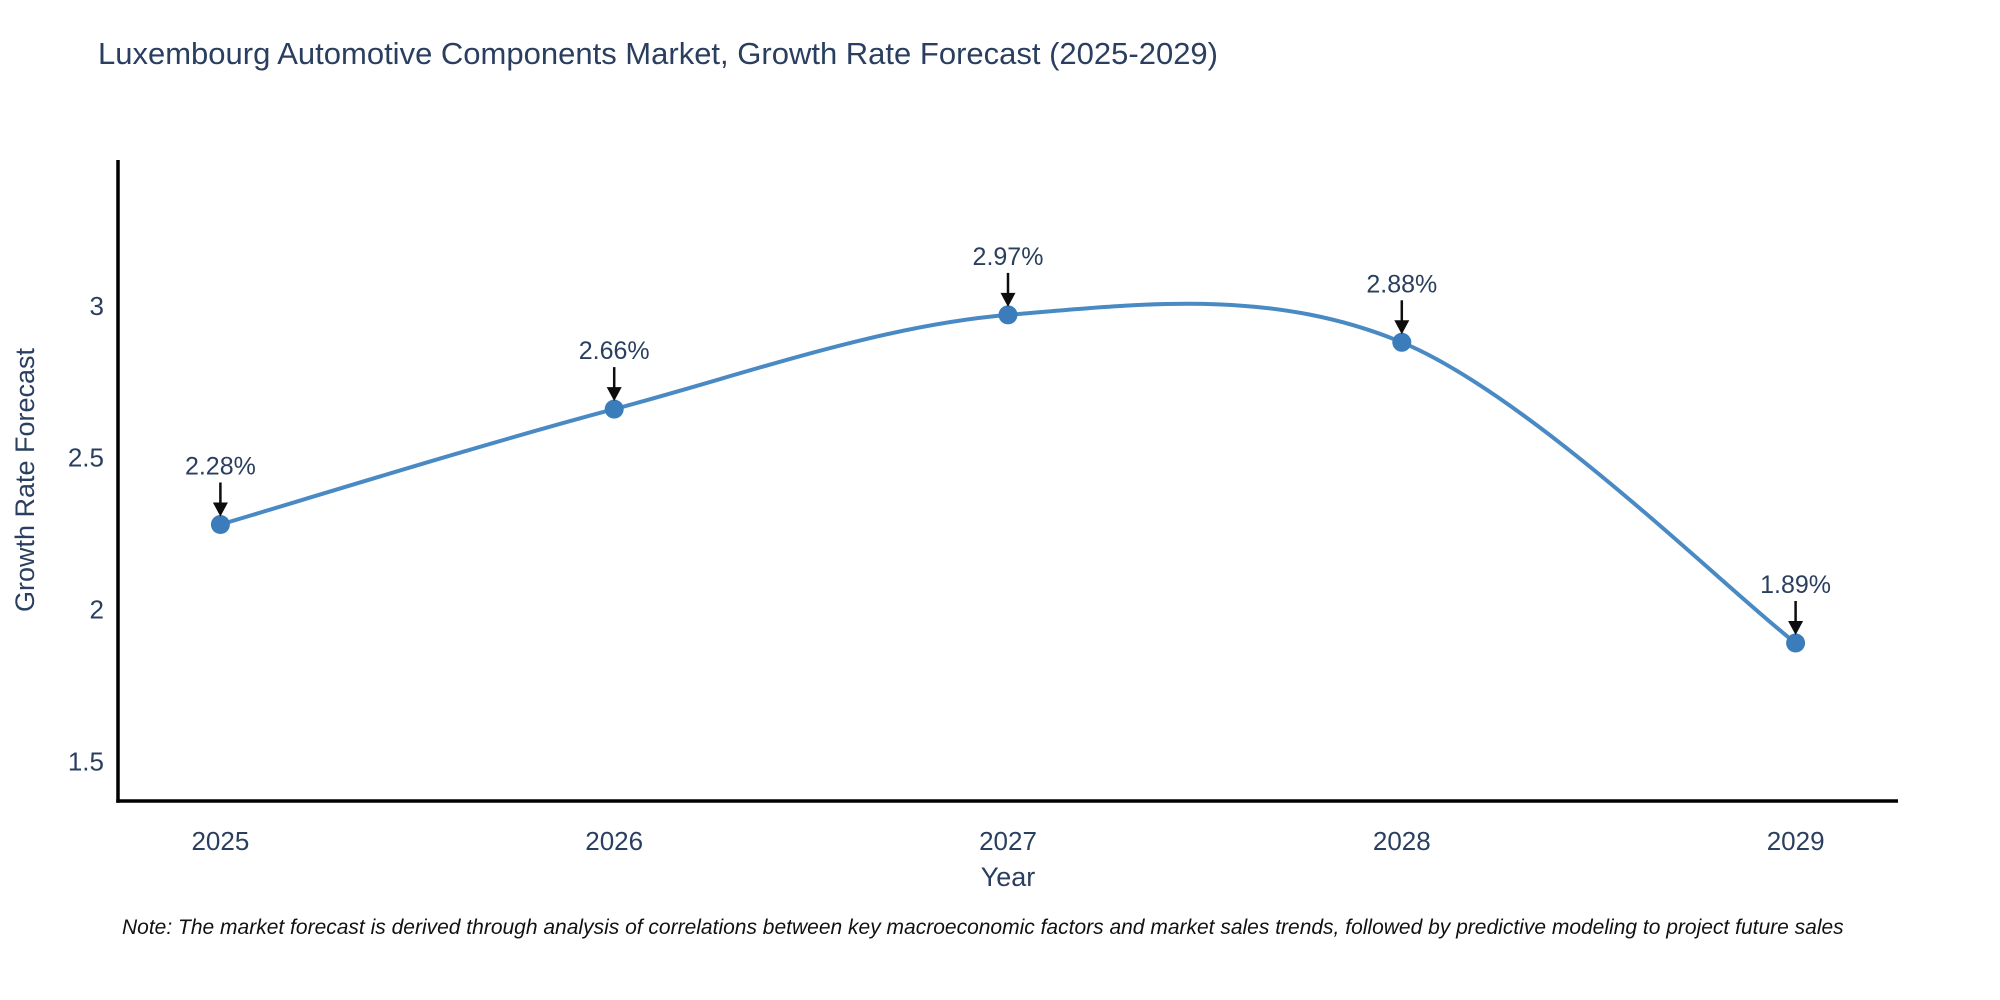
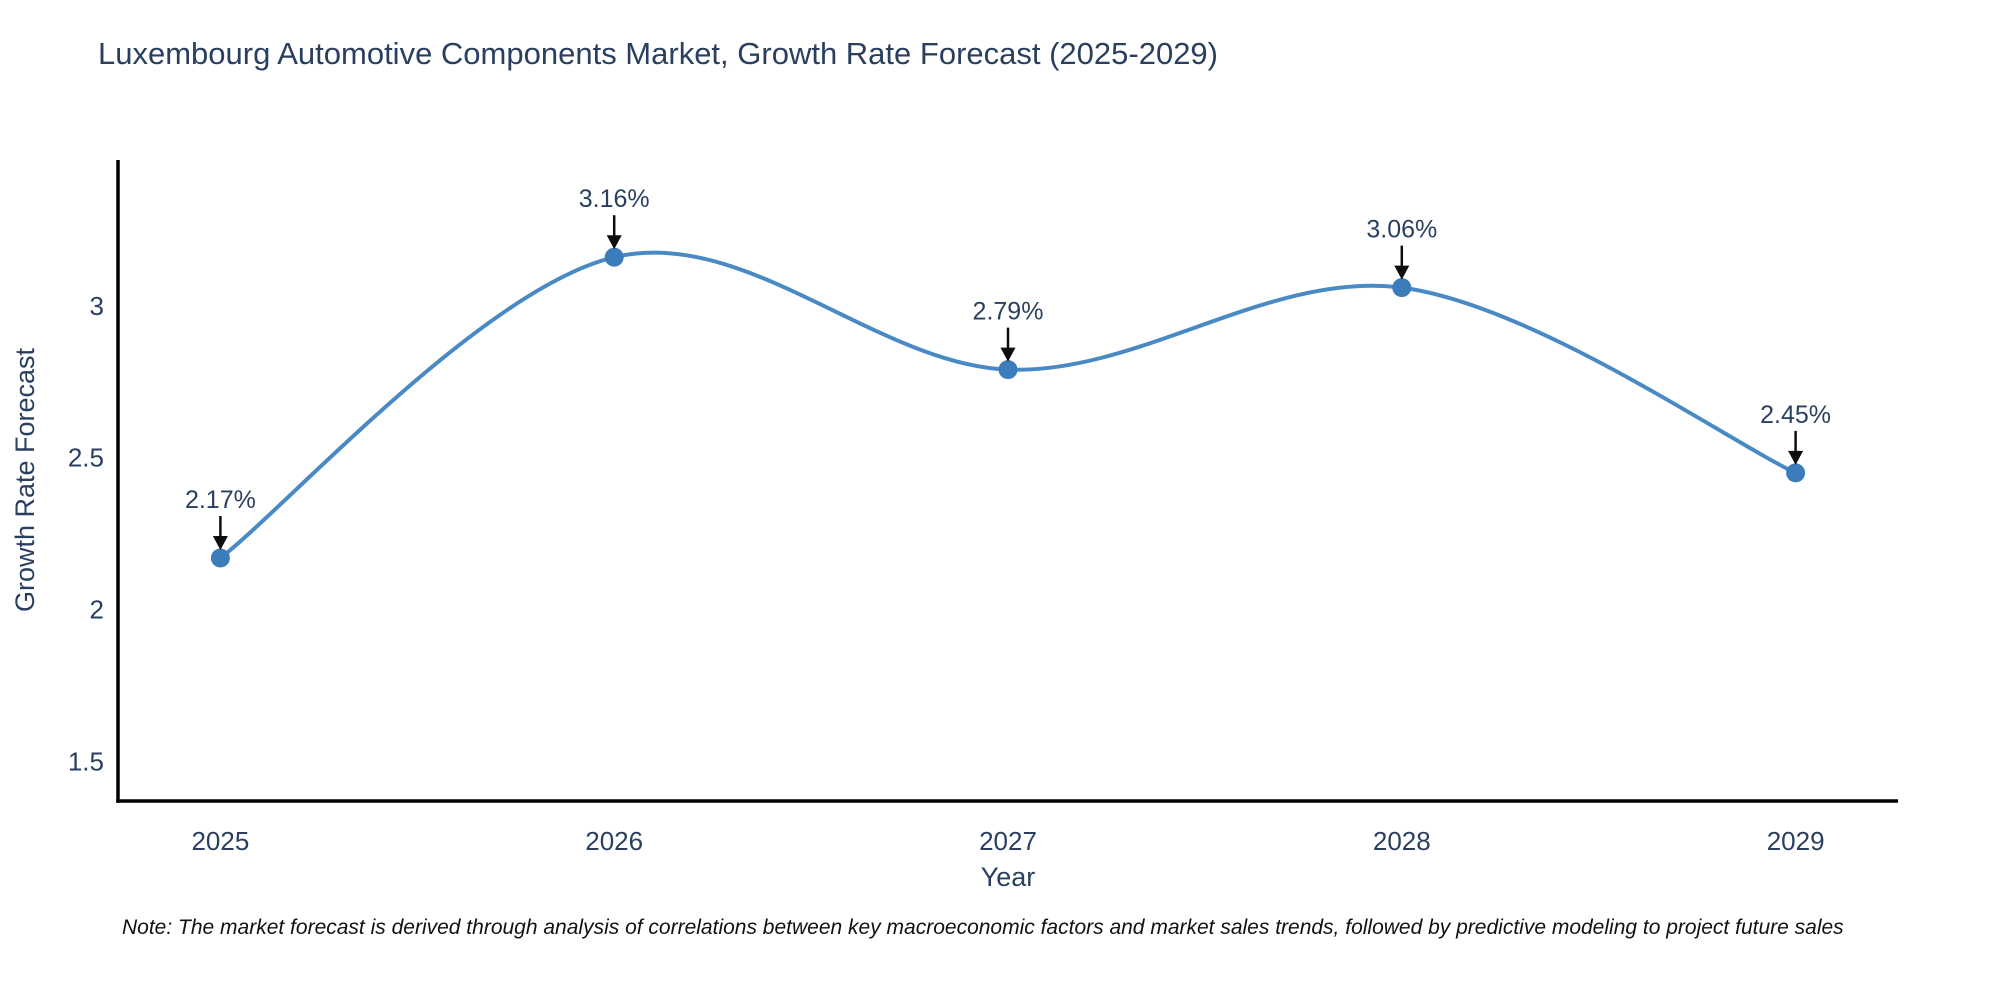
2025: 2.28% -> 2.17%
2026: 2.66% -> 3.16%
2027: 2.97% -> 2.79%
2028: 2.88% -> 3.06%
2029: 1.89% -> 2.45%
